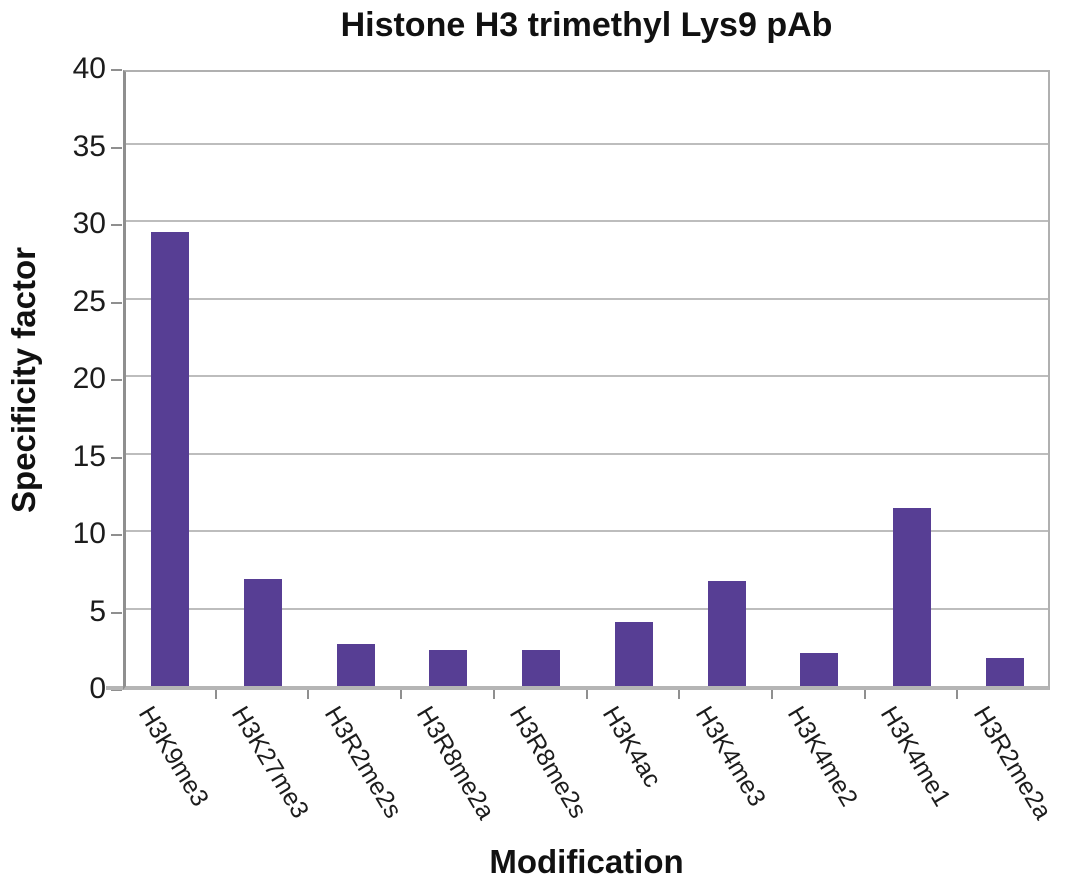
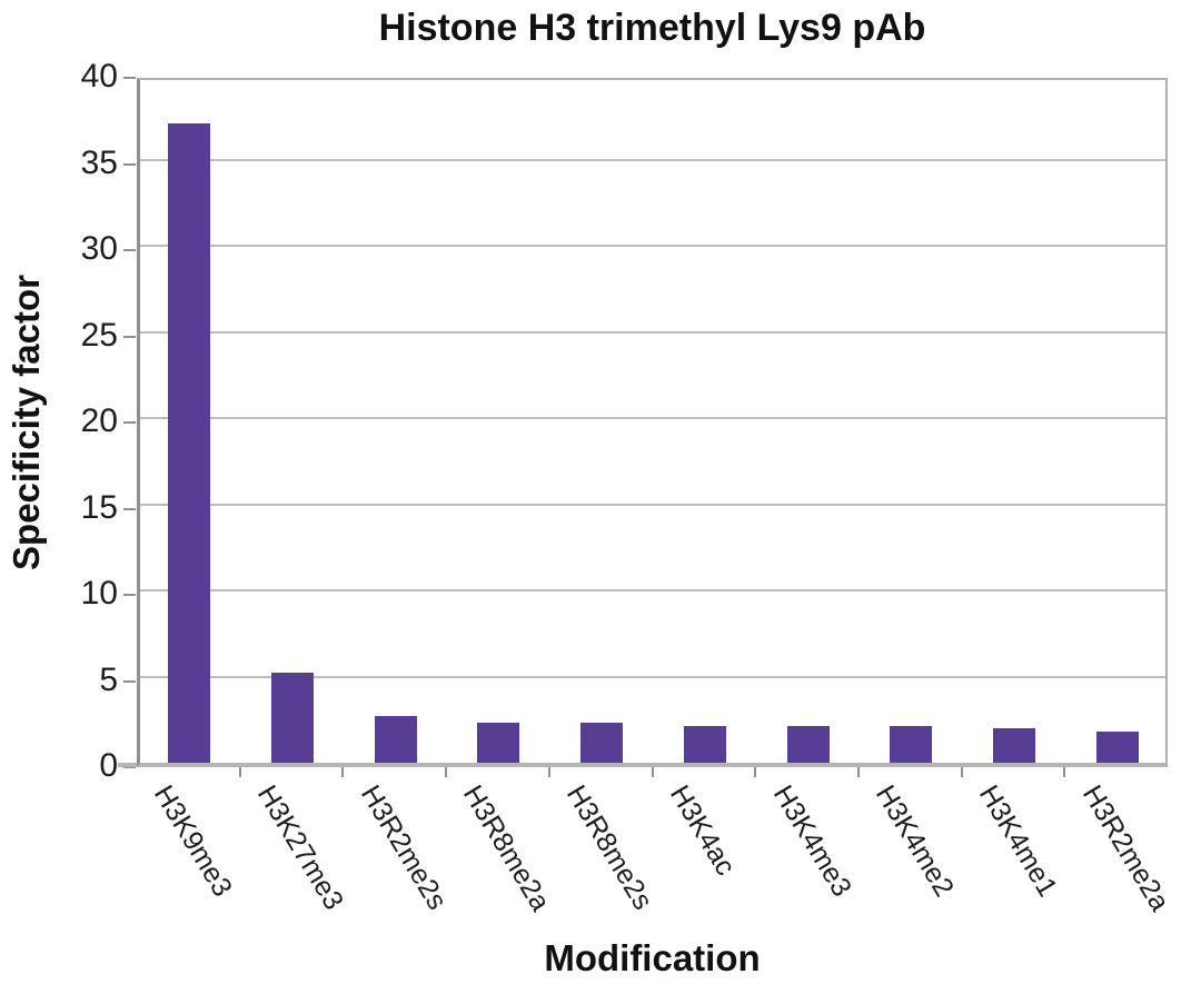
H3K9me3: 29.3 -> 37.1
H3K27me3: 6.9 -> 5.2
H3K4ac: 4.1 -> 2.1
H3K4me3: 6.8 -> 2.1
H3K4me1: 11.5 -> 2.0
